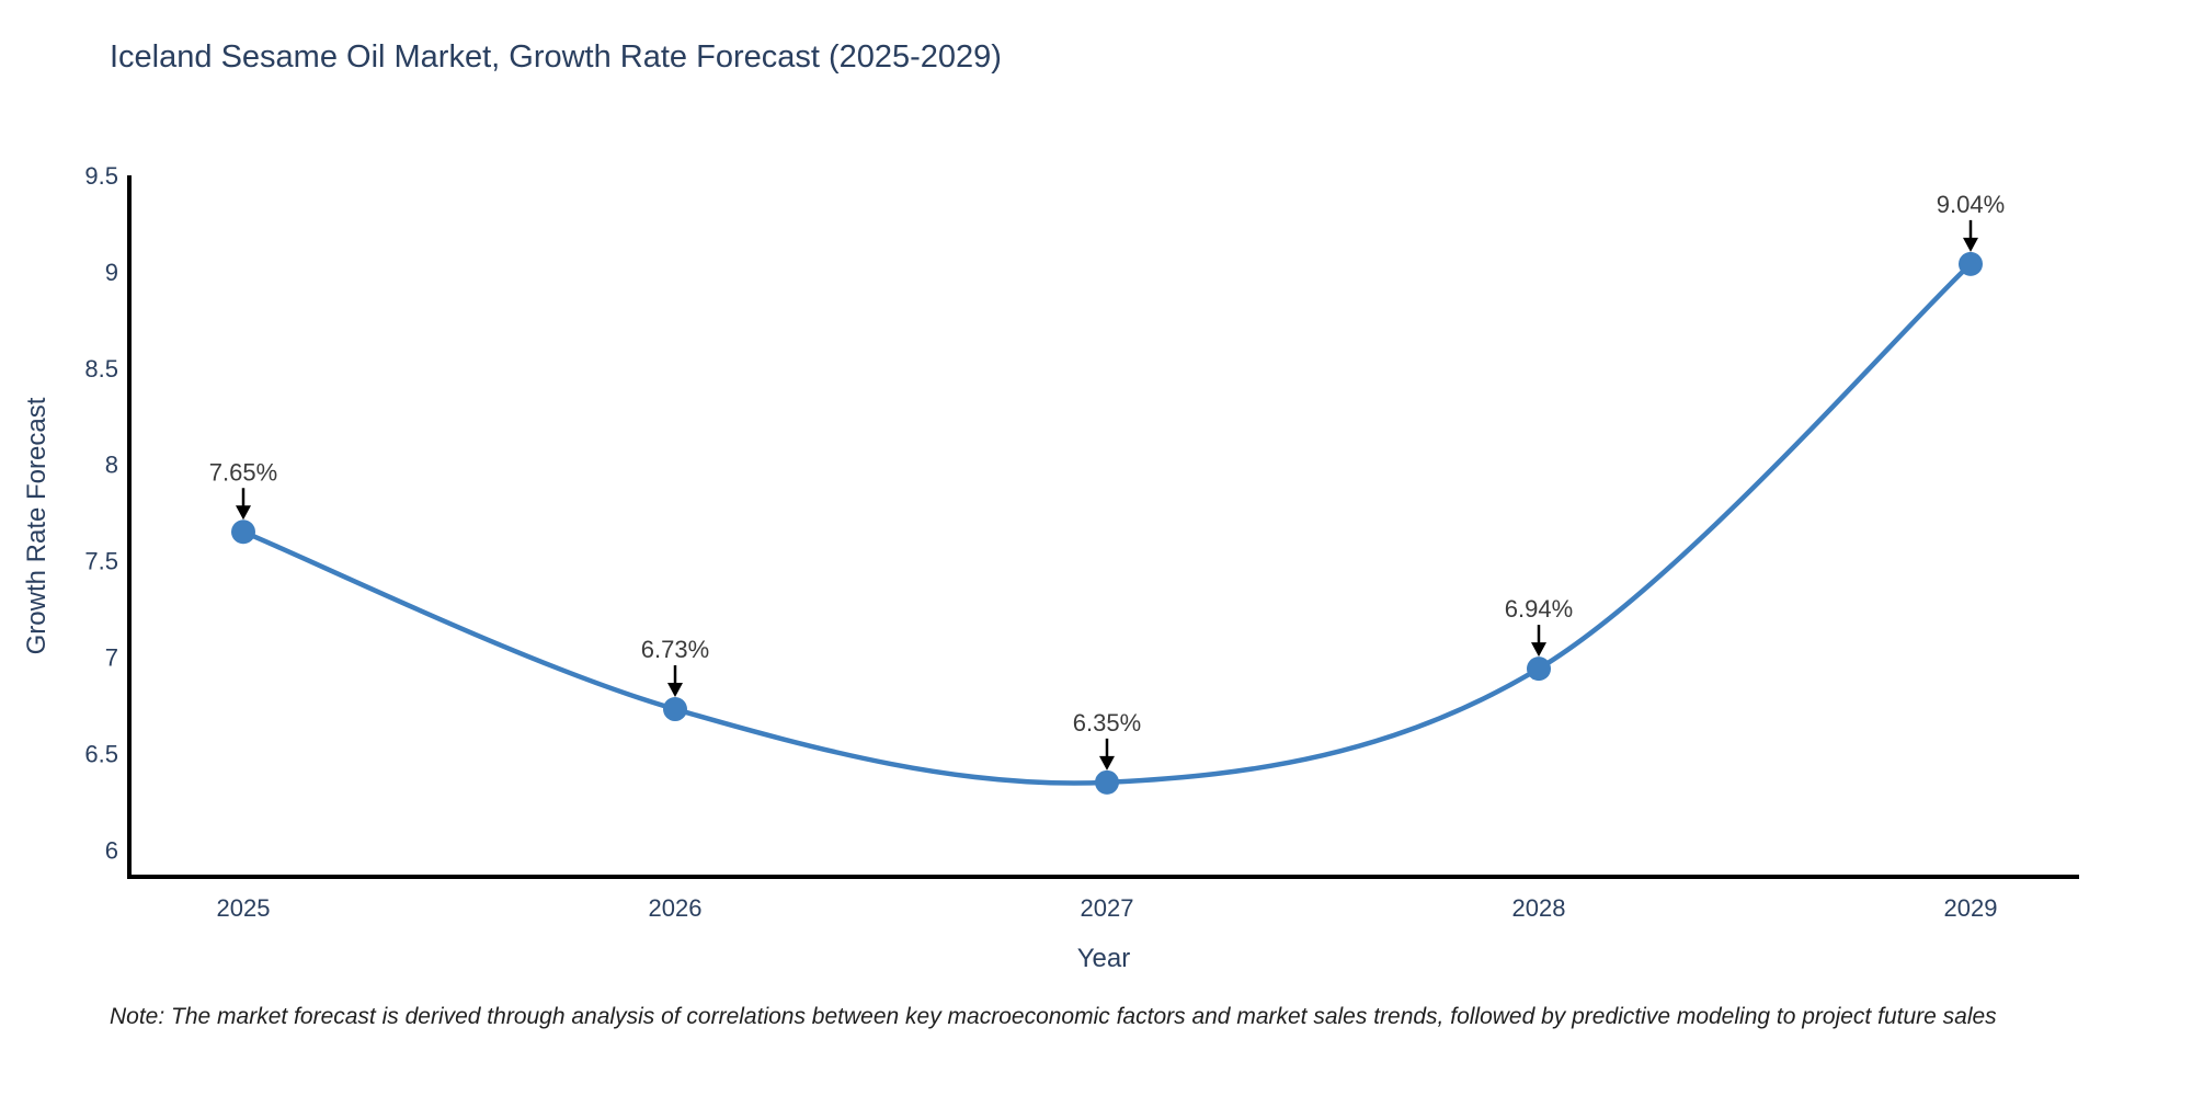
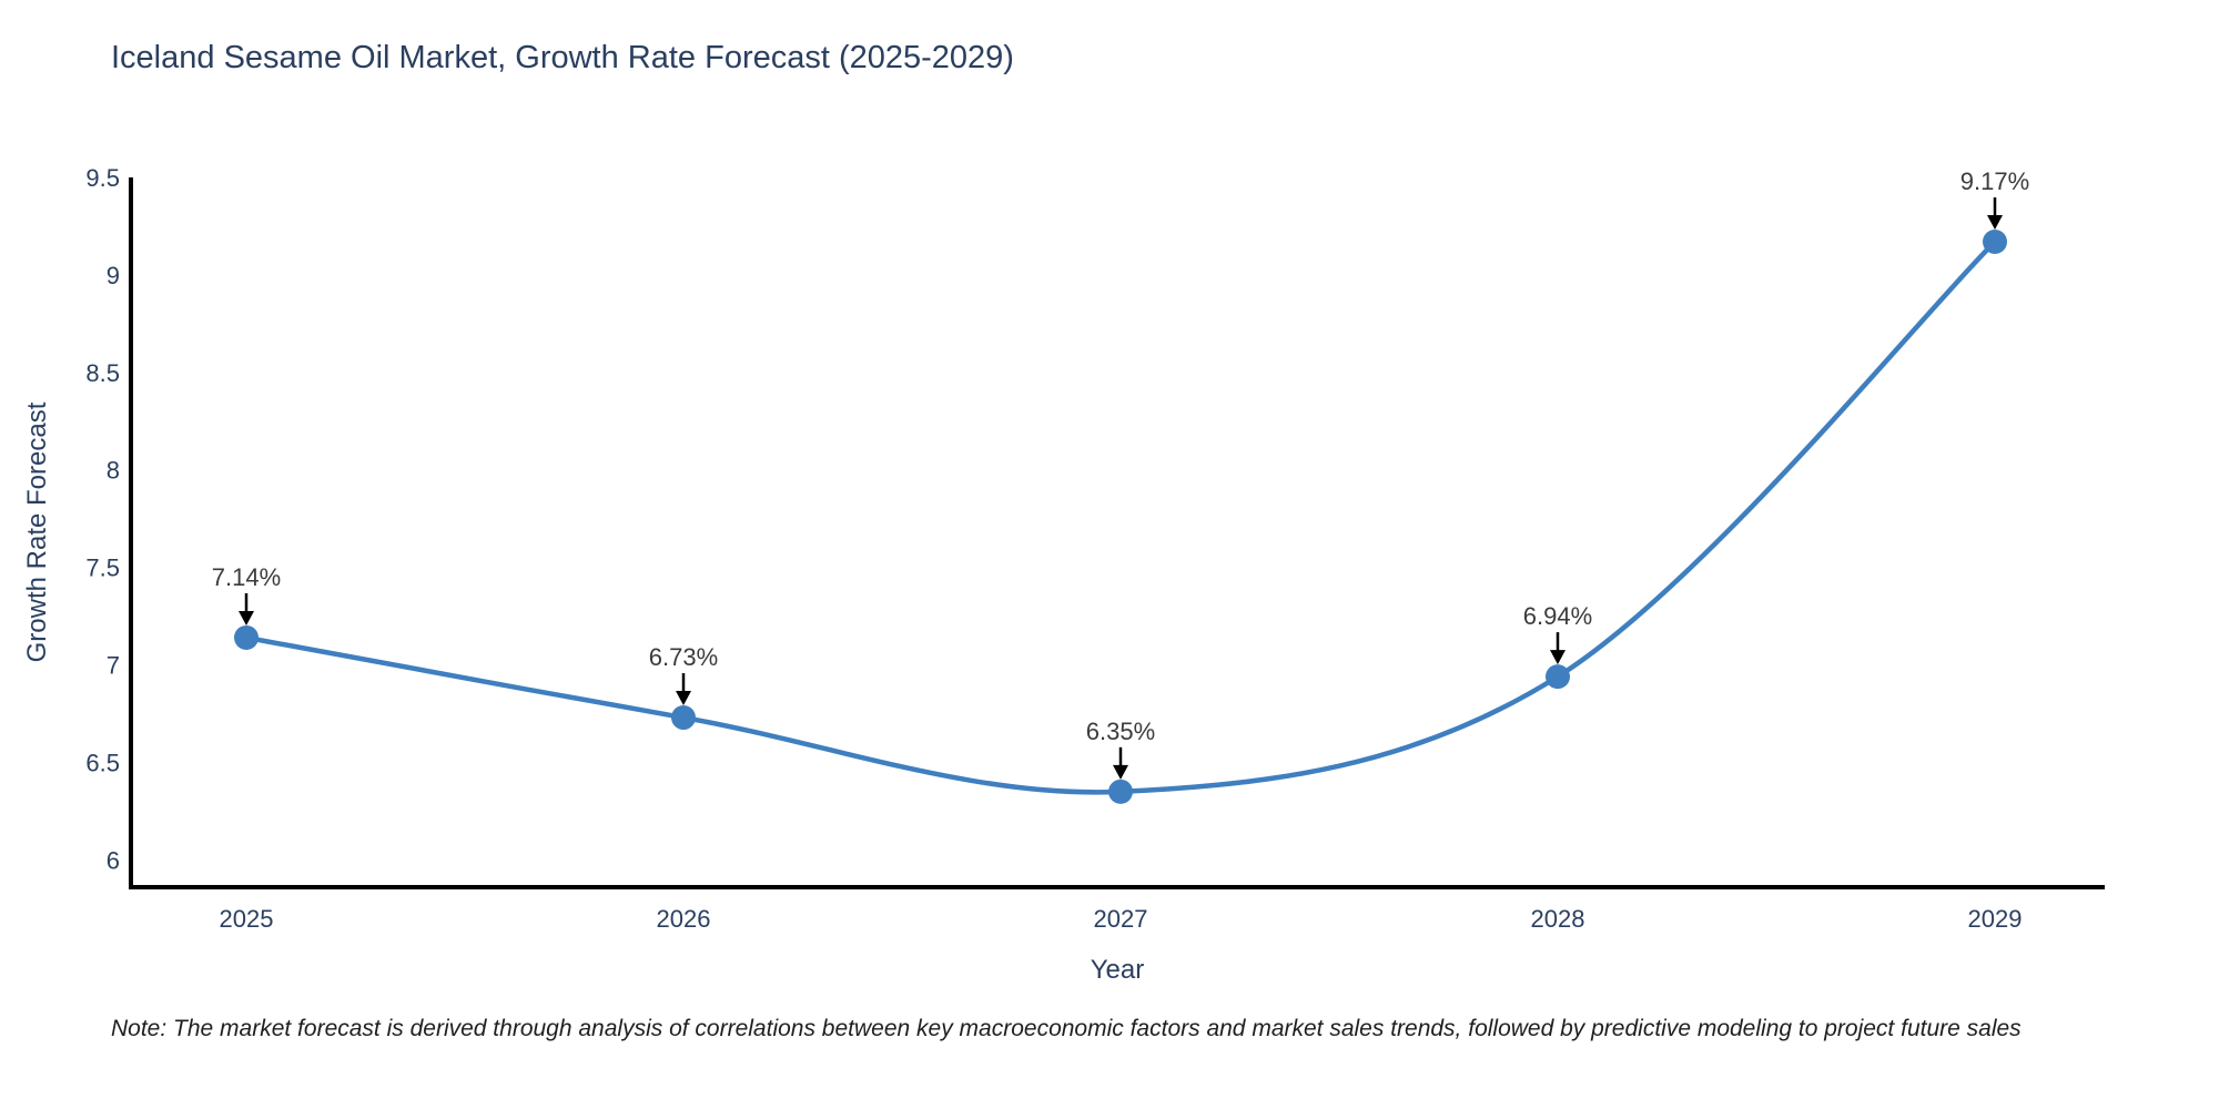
2025: 7.65% -> 7.14%
2029: 9.04% -> 9.17%
